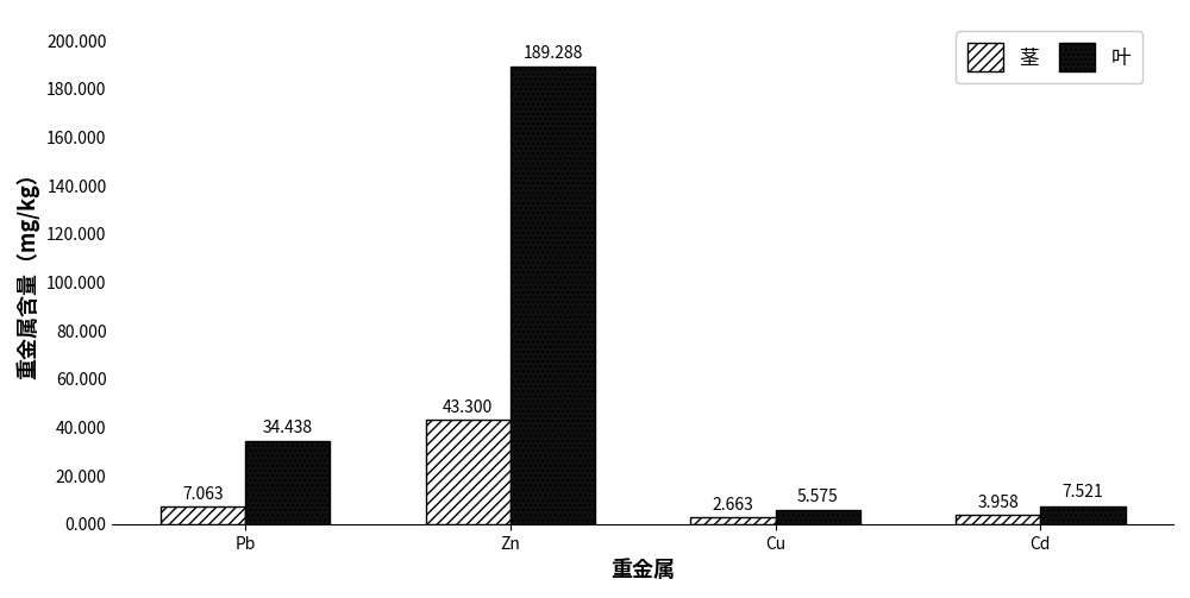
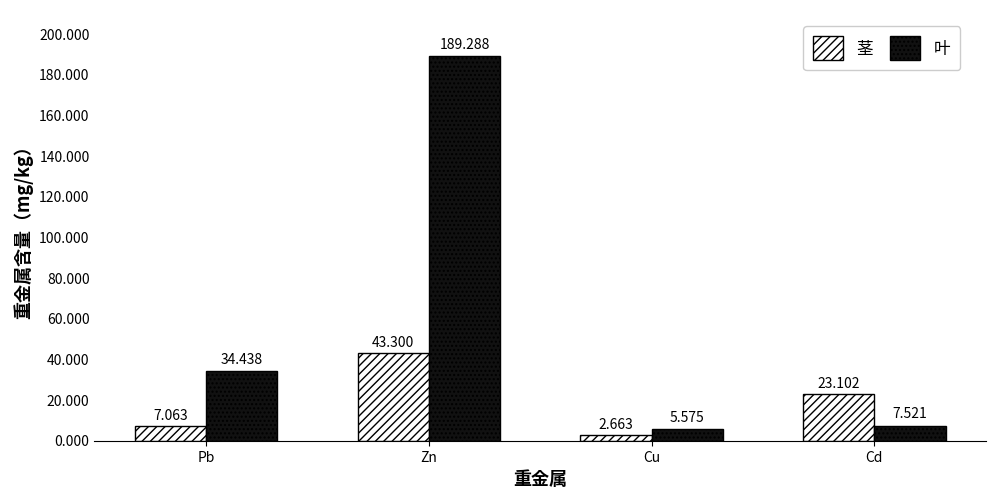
茎/Cd: 3.958 -> 23.102
